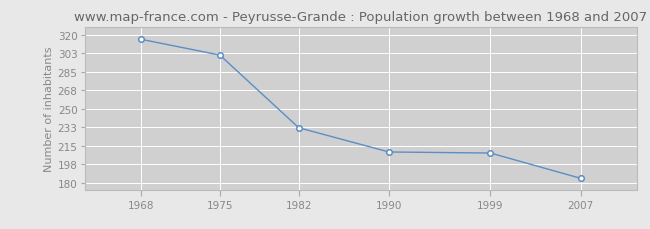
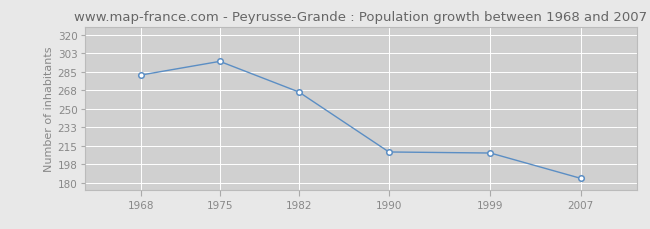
1968: 316 -> 282
1975: 301 -> 295
1982: 232 -> 266
